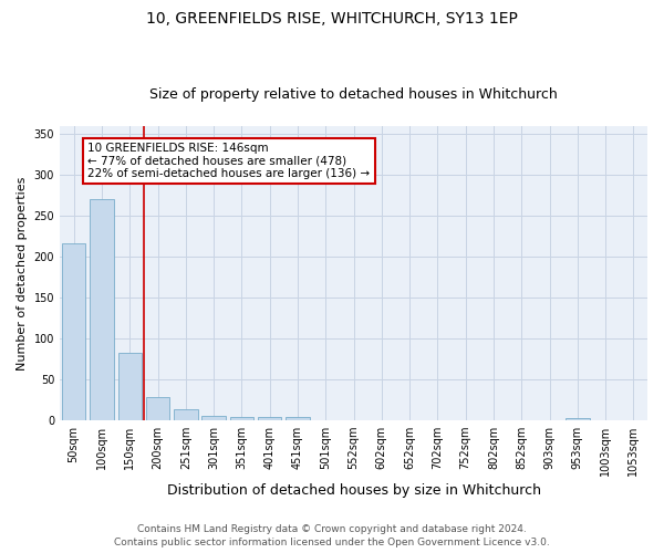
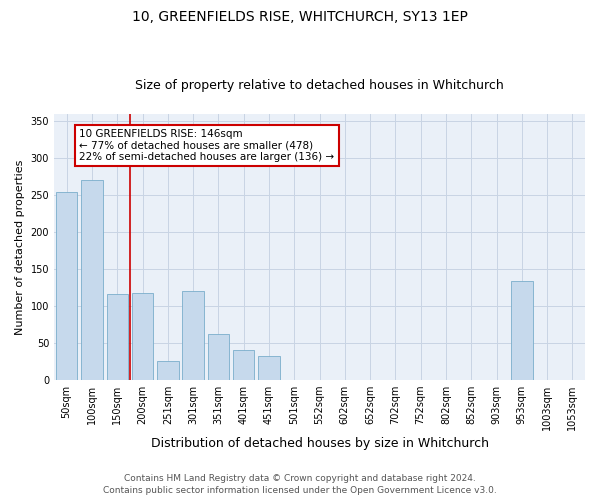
50sqm: 217 -> 254
150sqm: 83 -> 116
200sqm: 28 -> 118
251sqm: 13 -> 26
301sqm: 5 -> 120
351sqm: 4 -> 62
401sqm: 4 -> 40
451sqm: 4 -> 32
953sqm: 3 -> 134
